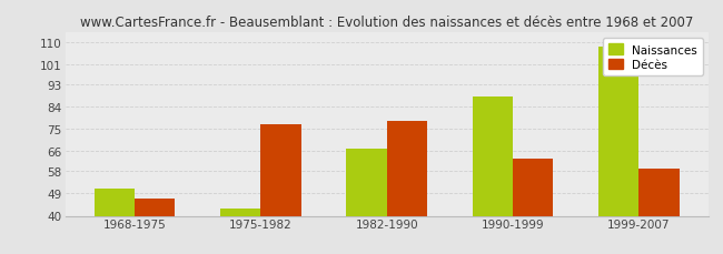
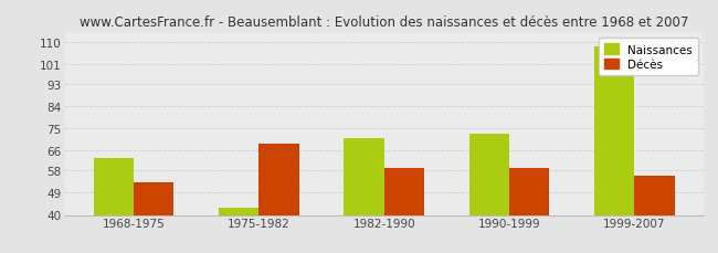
Naissances/1968-1975: 51 -> 63
Décès/1968-1975: 47 -> 53
Décès/1975-1982: 77 -> 69
Naissances/1982-1990: 67 -> 71
Décès/1982-1990: 78 -> 59
Naissances/1990-1999: 88 -> 73
Décès/1990-1999: 63 -> 59
Décès/1999-2007: 59 -> 56
